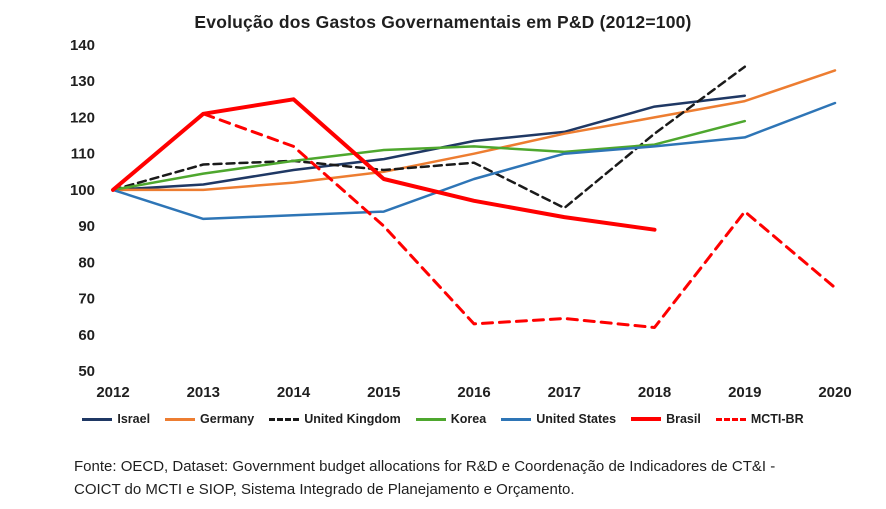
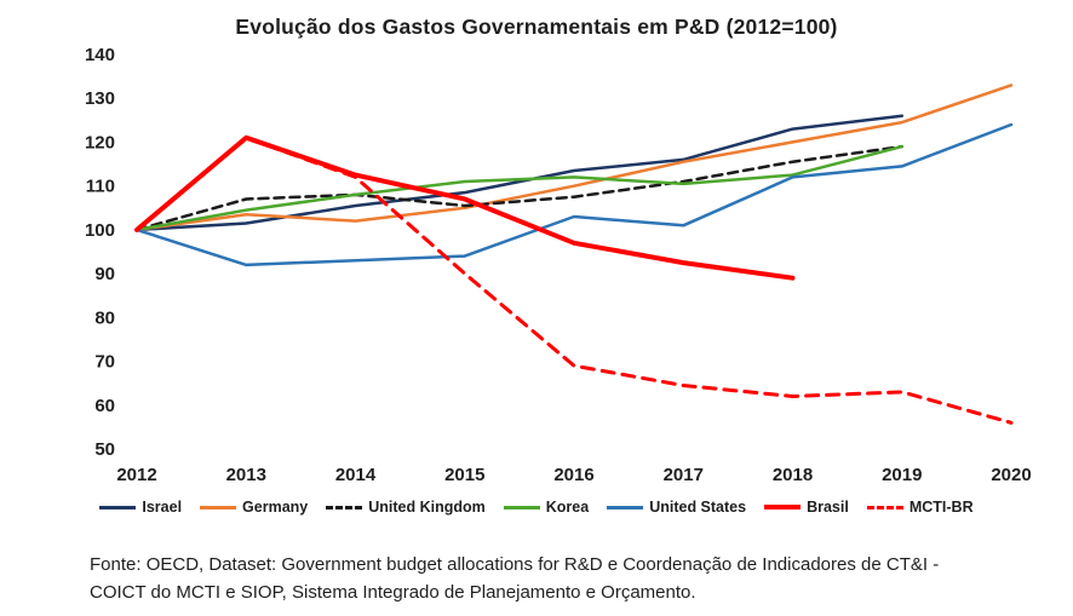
Germany/2013: 100 -> 104
Brasil/2014: 125 -> 112
Brasil/2015: 103 -> 107
MCTI-BR/2016: 63 -> 69
United Kingdom/2017: 95 -> 111
United States/2017: 110 -> 101
United Kingdom/2019: 134 -> 119
MCTI-BR/2019: 94 -> 63
MCTI-BR/2020: 73 -> 56
